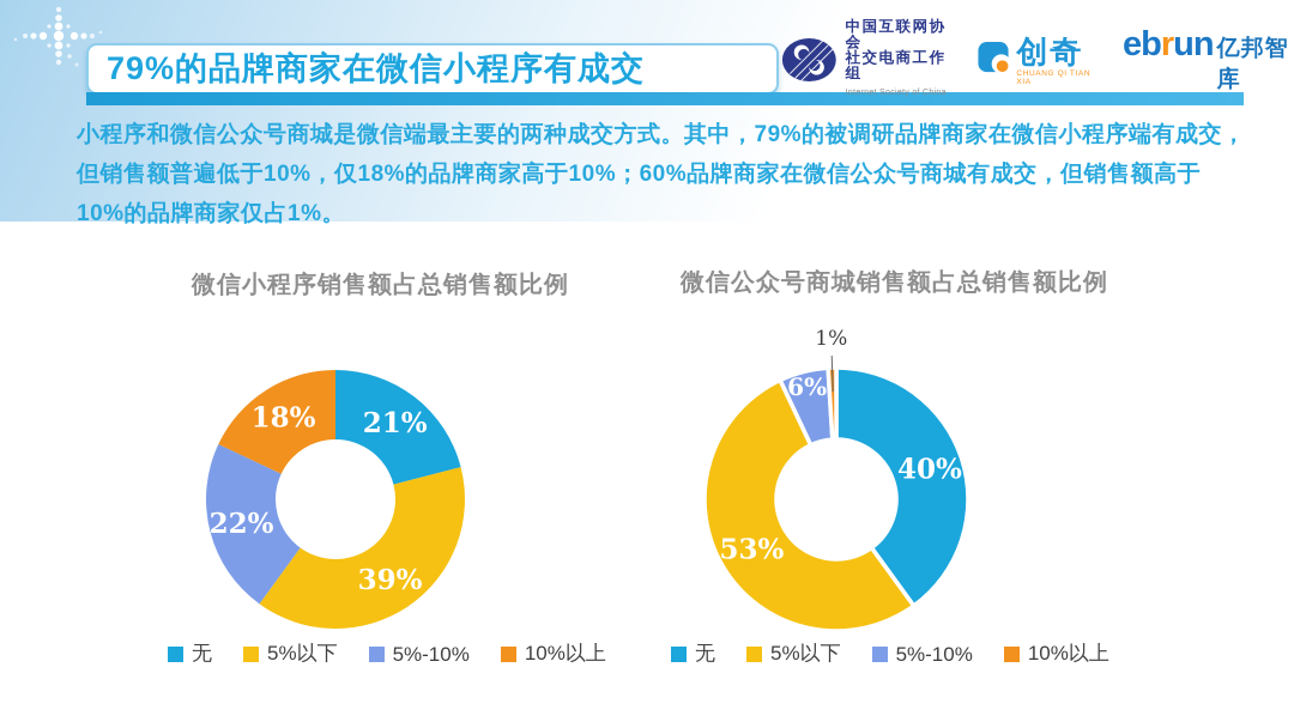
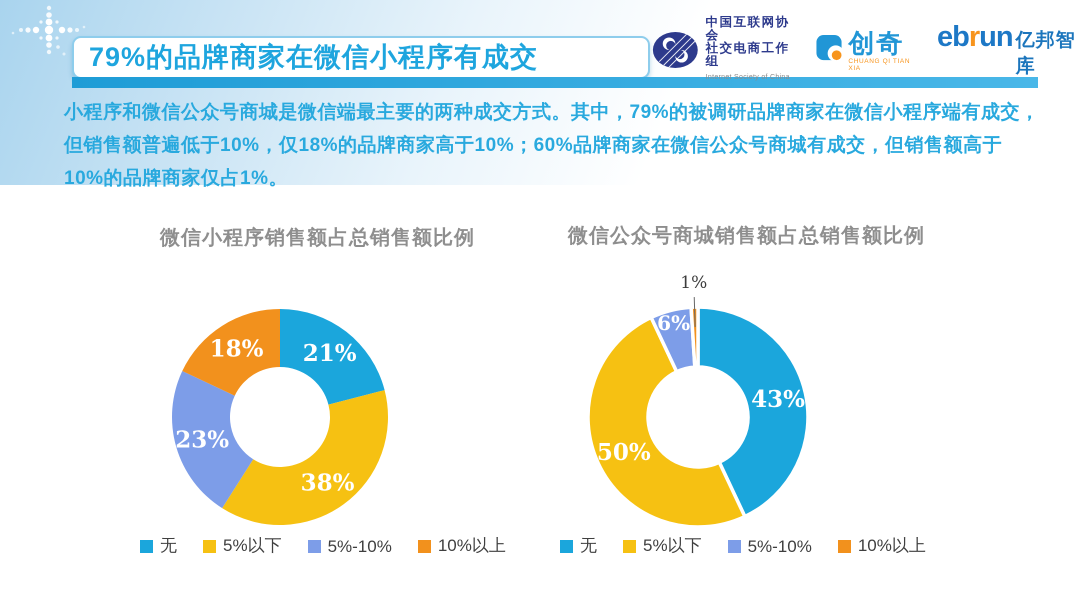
微信小程序销售额占总销售额比例/5%以下: 39% -> 38%
微信小程序销售额占总销售额比例/5%-10%: 22% -> 23%
微信公众号商城销售额占总销售额比例/无: 40% -> 43%
微信公众号商城销售额占总销售额比例/5%以下: 53% -> 50%
